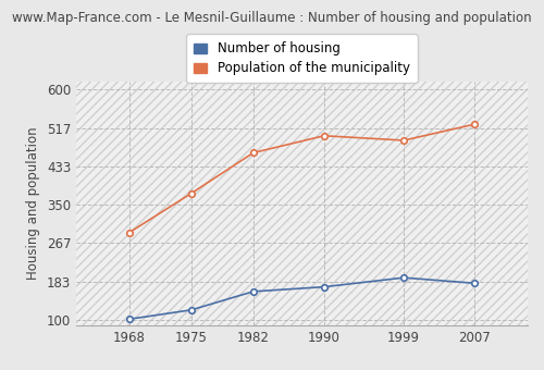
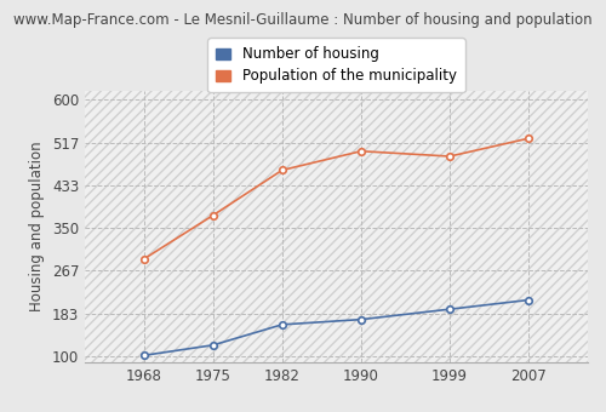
Number of housing/2007: 180 -> 210
